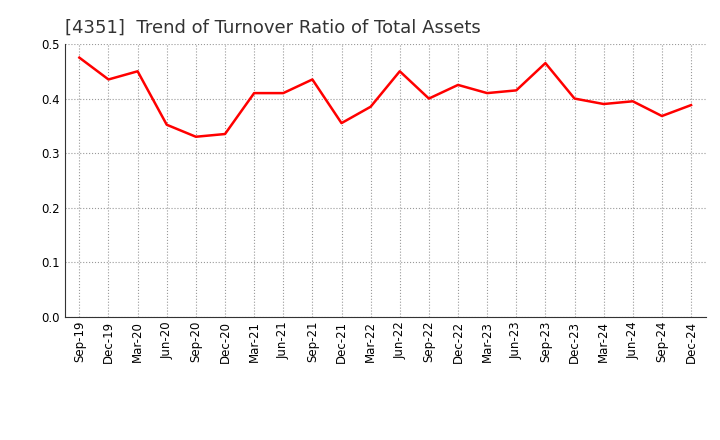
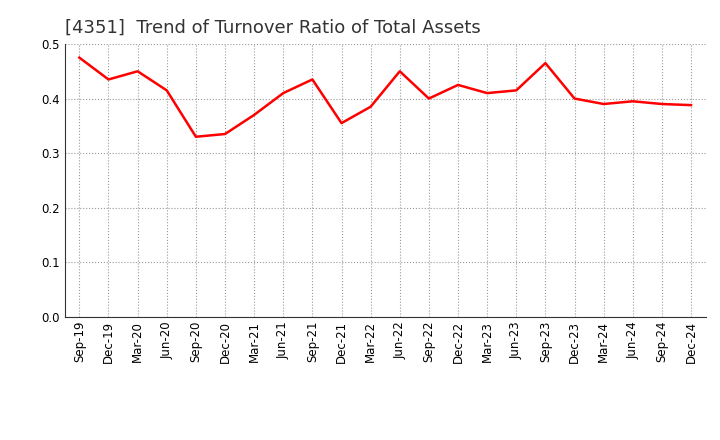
Jun-20: 0.352 -> 0.415
Mar-21: 0.410 -> 0.370
Sep-24: 0.368 -> 0.390
